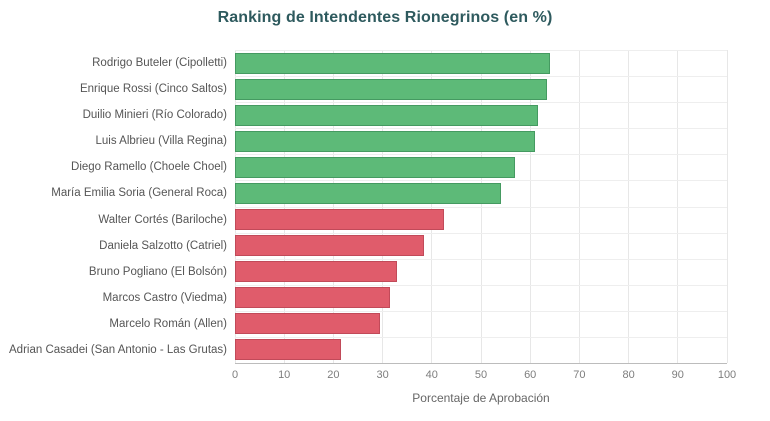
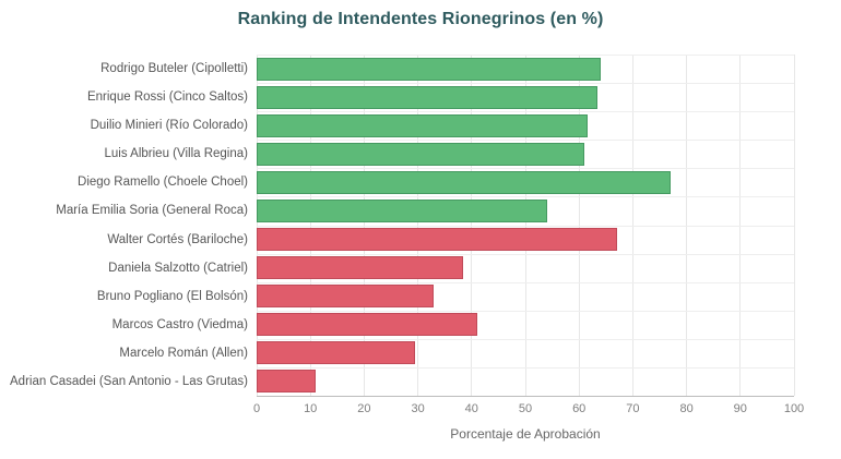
Diego Ramello (Choele Choel): 57 -> 77
Walter Cortés (Bariloche): 42 -> 67
Marcos Castro (Viedma): 32 -> 41
Adrian Casadei (San Antonio - Las Grutas): 22 -> 11
